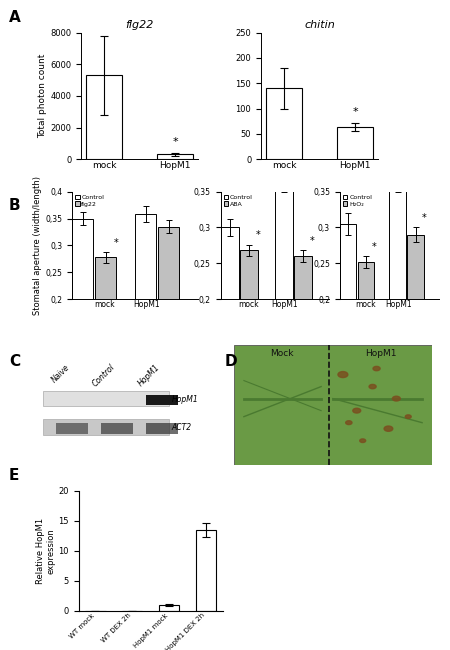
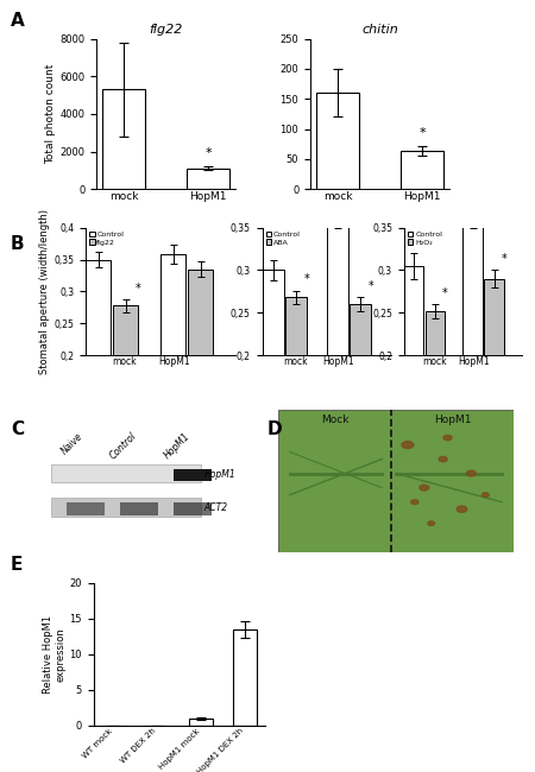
flg22/HopM1: 300 -> 1100
chitin/mock: 140 -> 160
